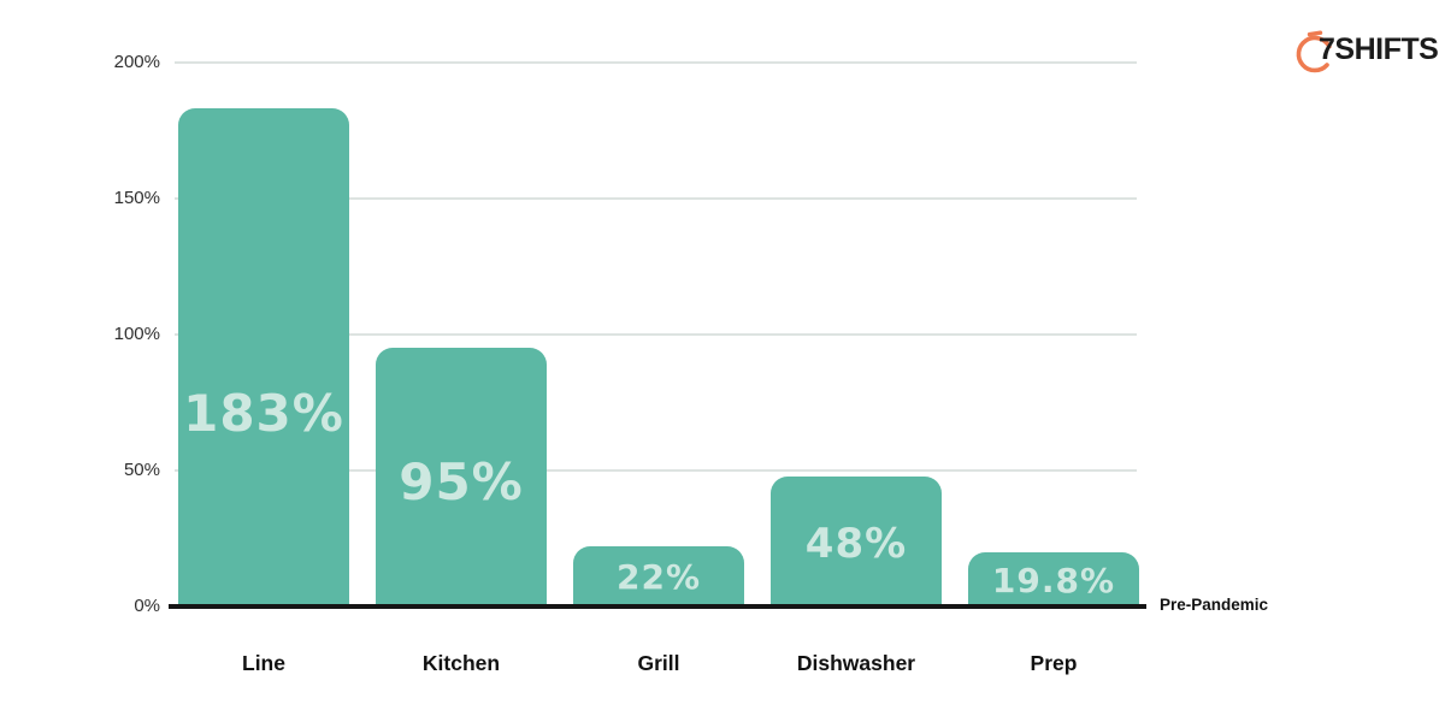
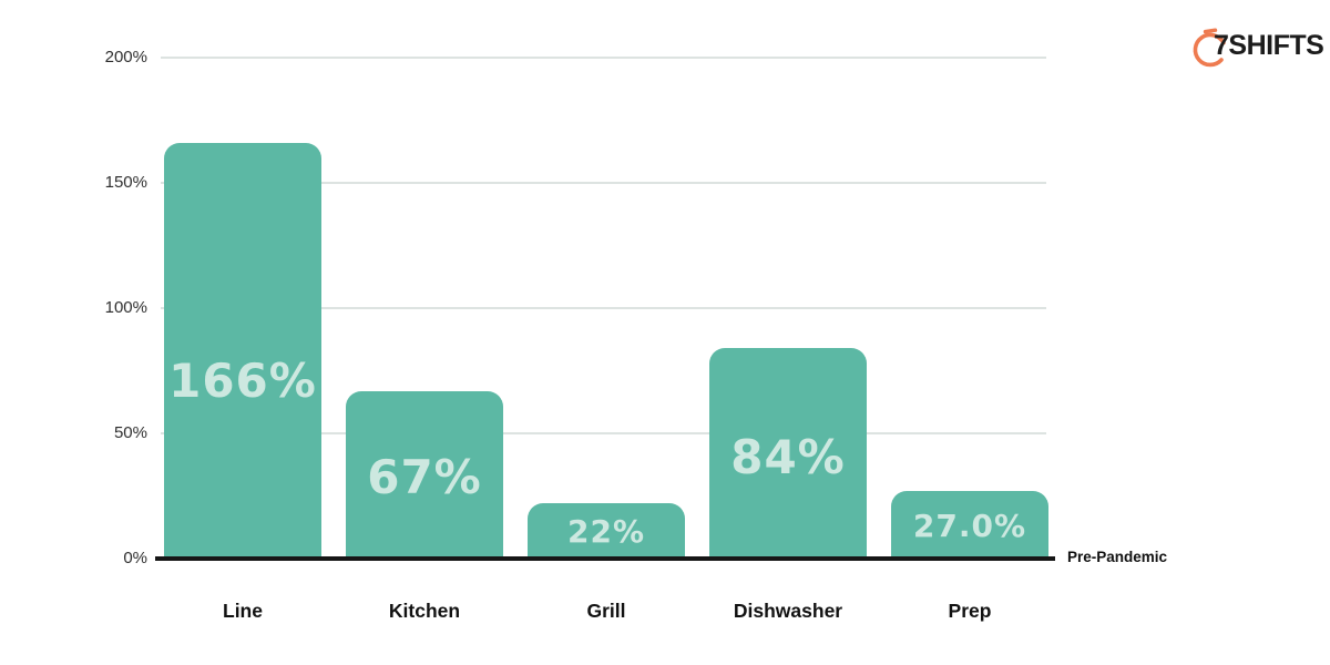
Line: 183% -> 166%
Kitchen: 95% -> 67%
Dishwasher: 48% -> 84%
Prep: 19.8% -> 27.0%
